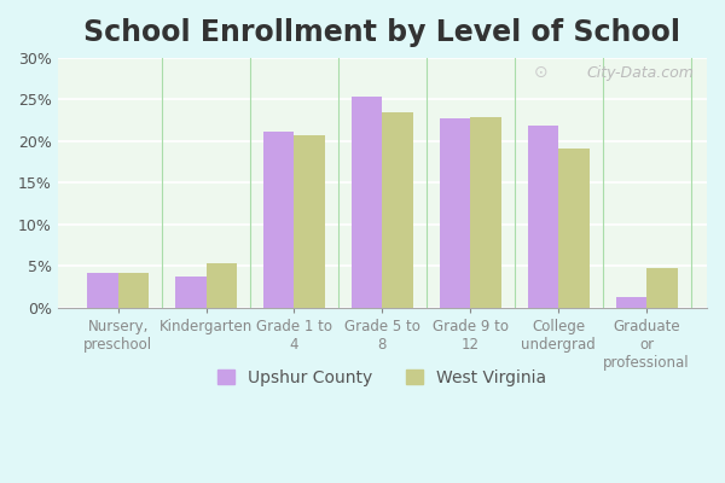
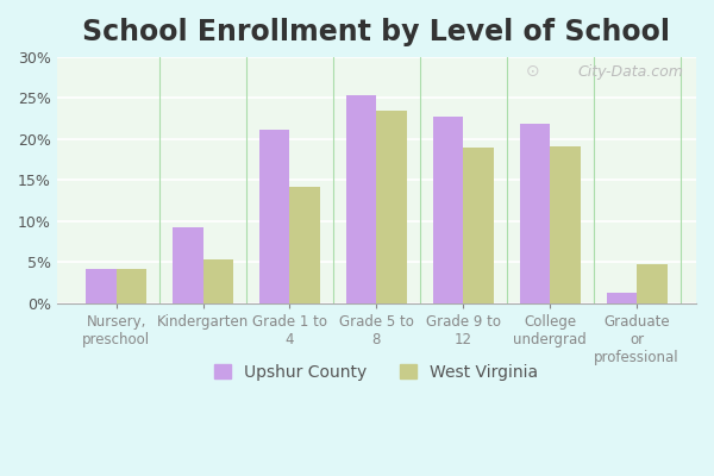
Upshur County/Kindergarten: 3.7% -> 9.2%
West Virginia/Grade 1 to 4: 20.7% -> 14.2%
West Virginia/Grade 9 to 12: 22.9% -> 19.0%
